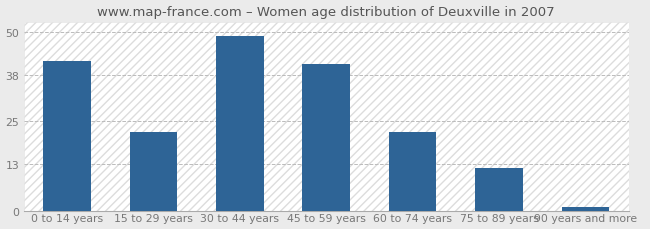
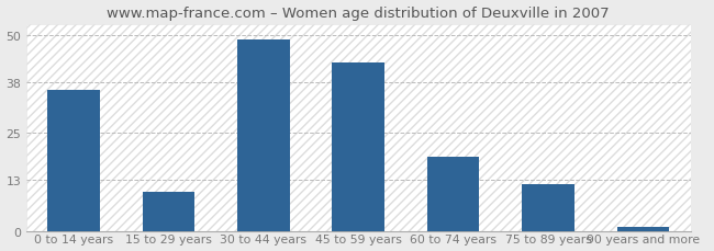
0 to 14 years: 42 -> 36
15 to 29 years: 22 -> 10
45 to 59 years: 41 -> 43
60 to 74 years: 22 -> 19
